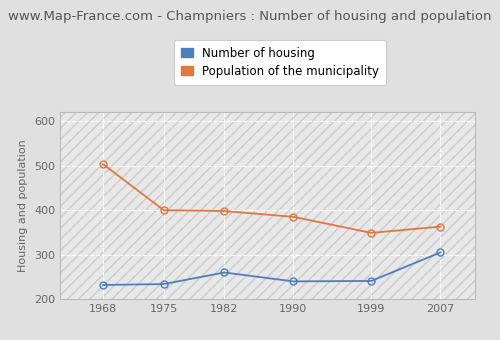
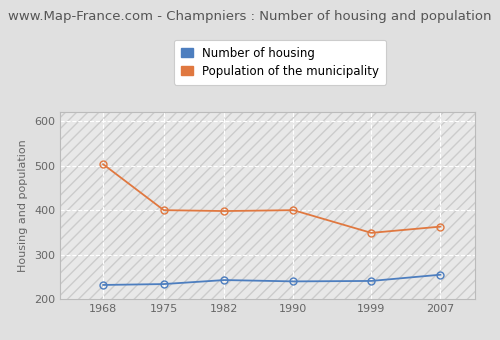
Number of housing/1982: 260 -> 243
Population of the municipality/1990: 385 -> 400
Number of housing/2007: 305 -> 255
